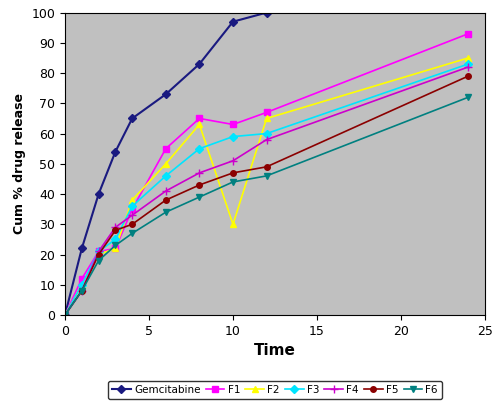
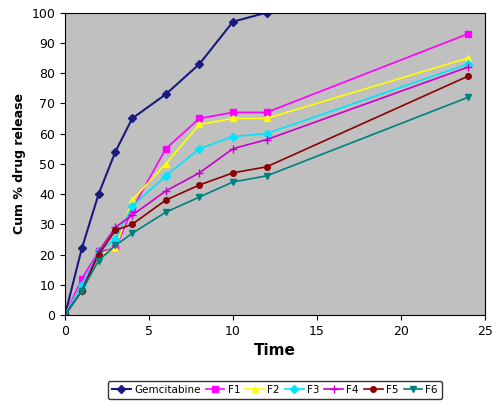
F1/10: 63 -> 67
F2/10: 30 -> 65
F4/10: 51 -> 55
